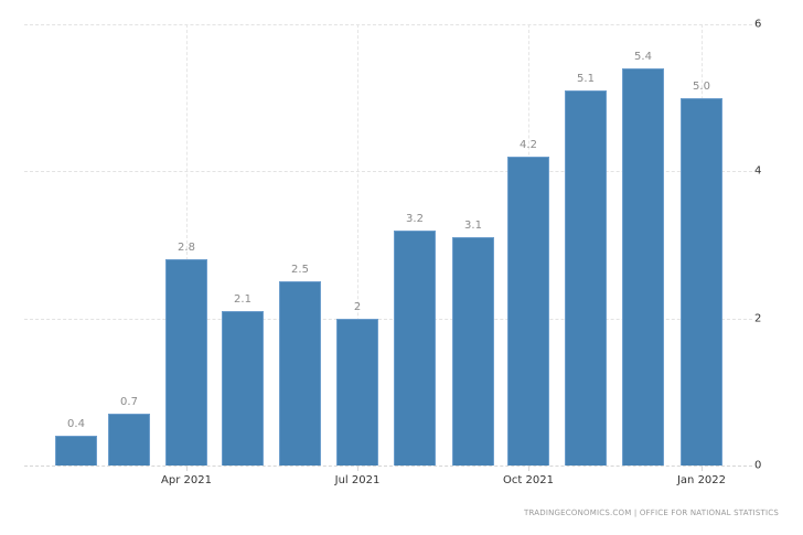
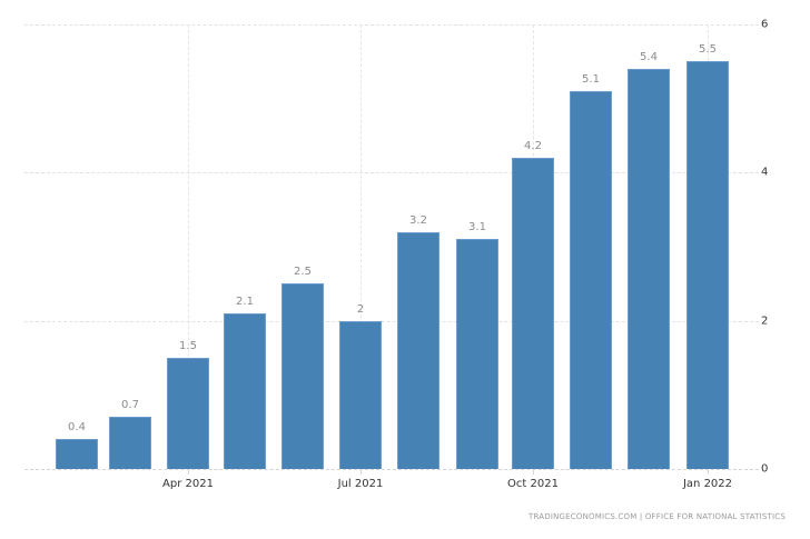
Apr 2021: 2.8 -> 1.5
Jan 2022: 5.0 -> 5.5
